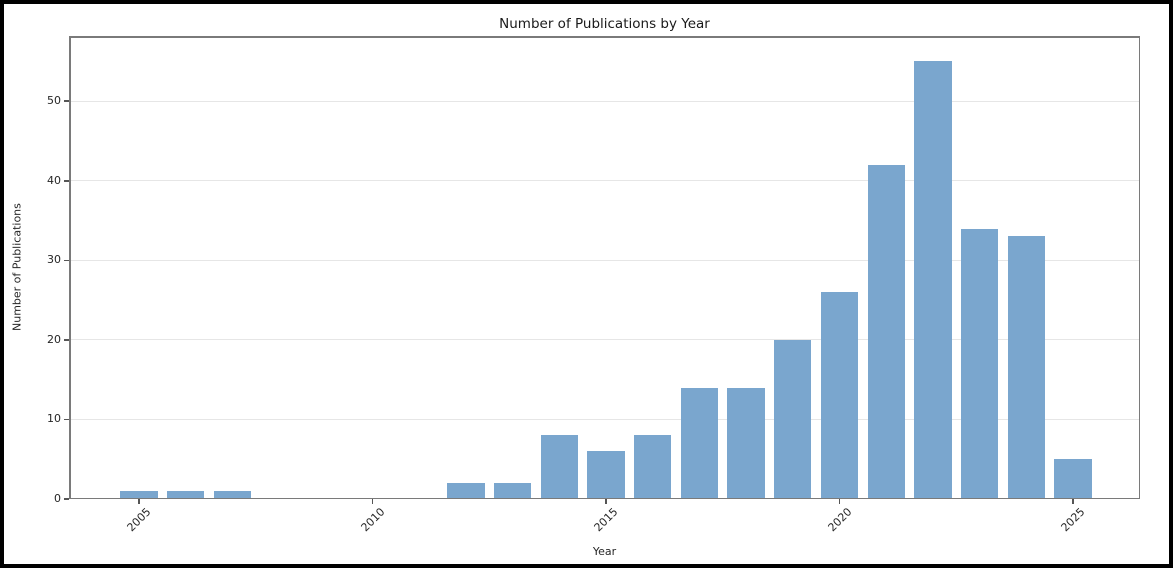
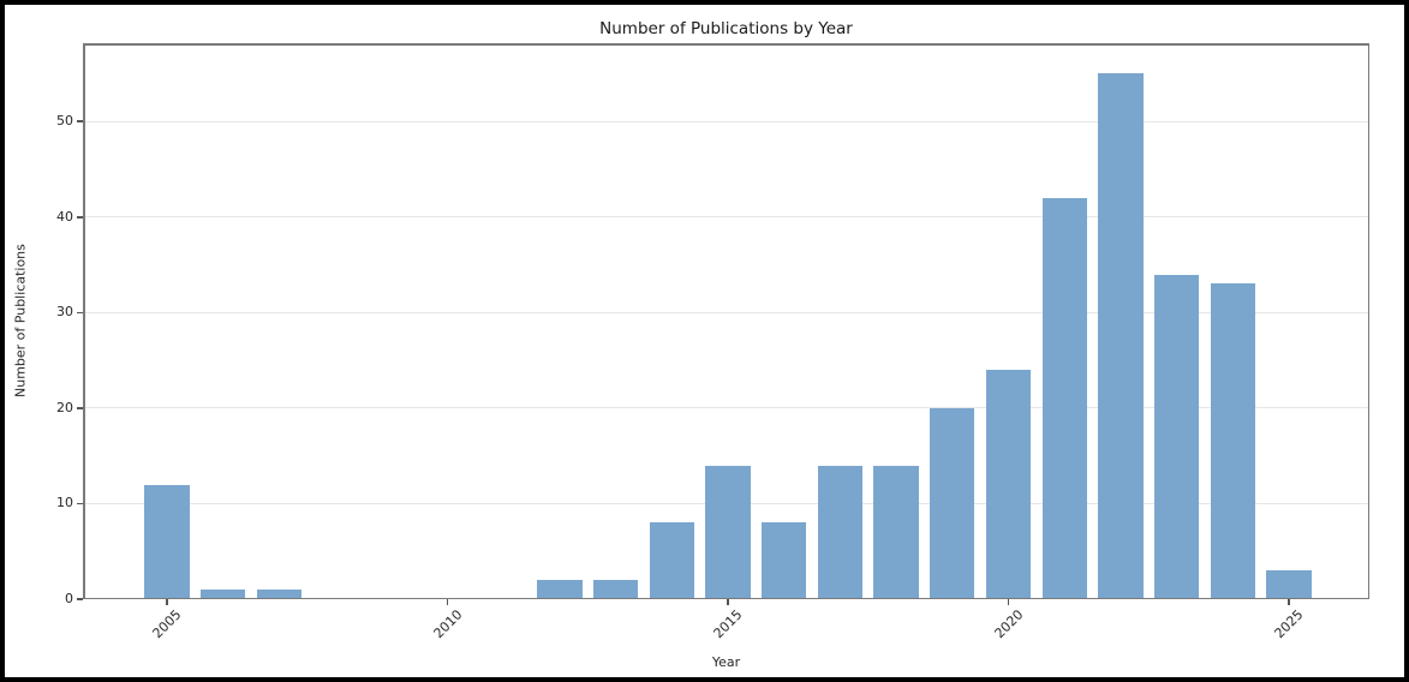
2005: 1 -> 12
2015: 6 -> 14
2020: 26 -> 24
2025: 5 -> 3
